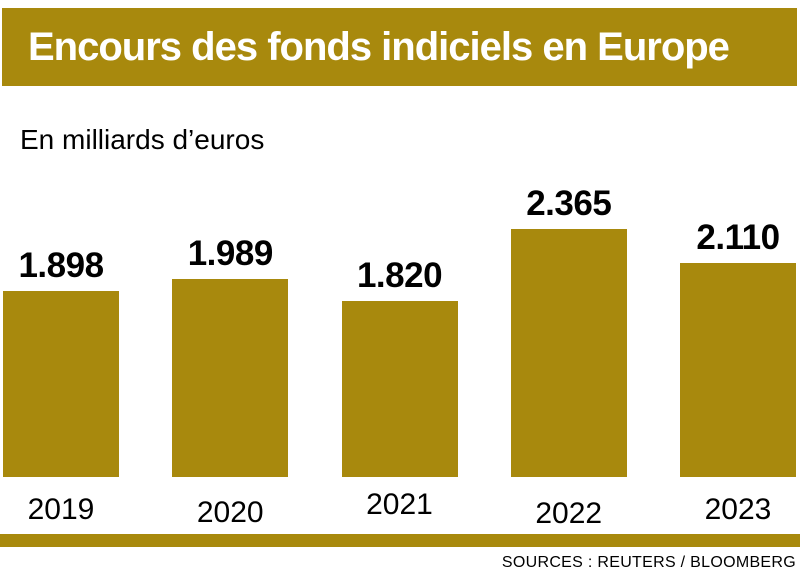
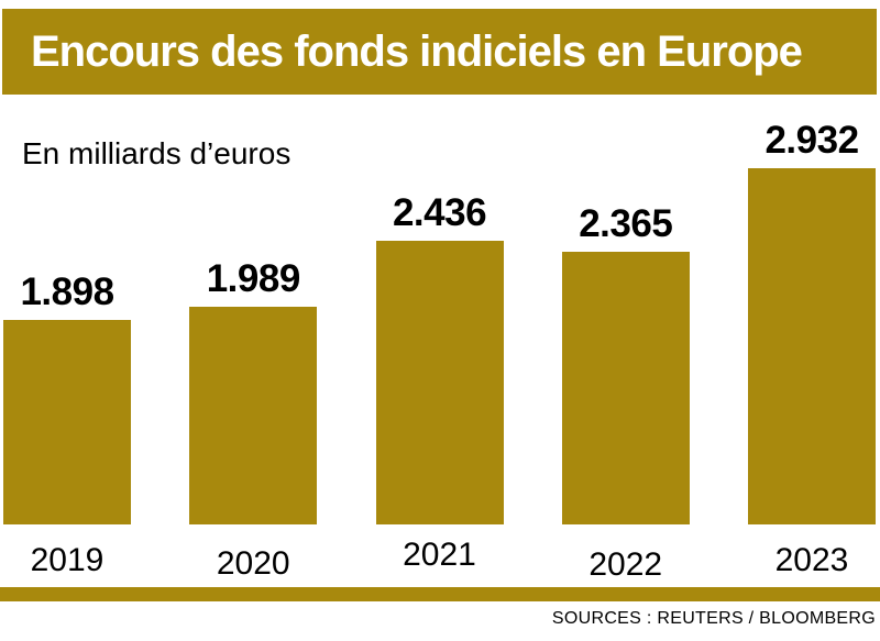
2021: 1.820 -> 2.436
2023: 2.110 -> 2.932
